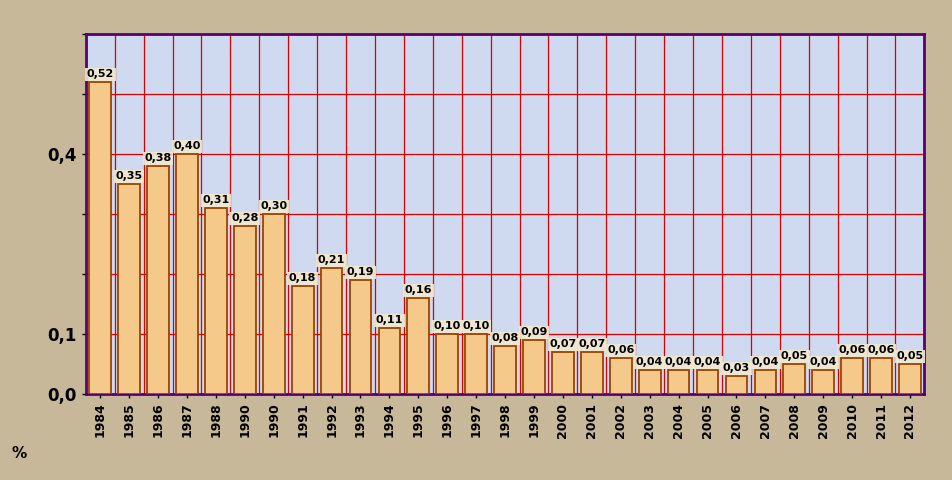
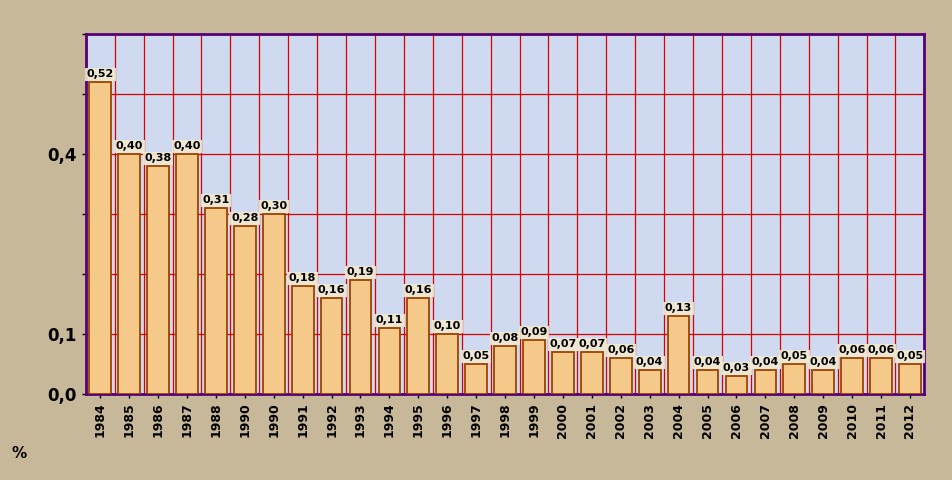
1985: 0,35 -> 0,40
1992: 0,21 -> 0,16
1997: 0,10 -> 0,05
2004: 0,04 -> 0,13
